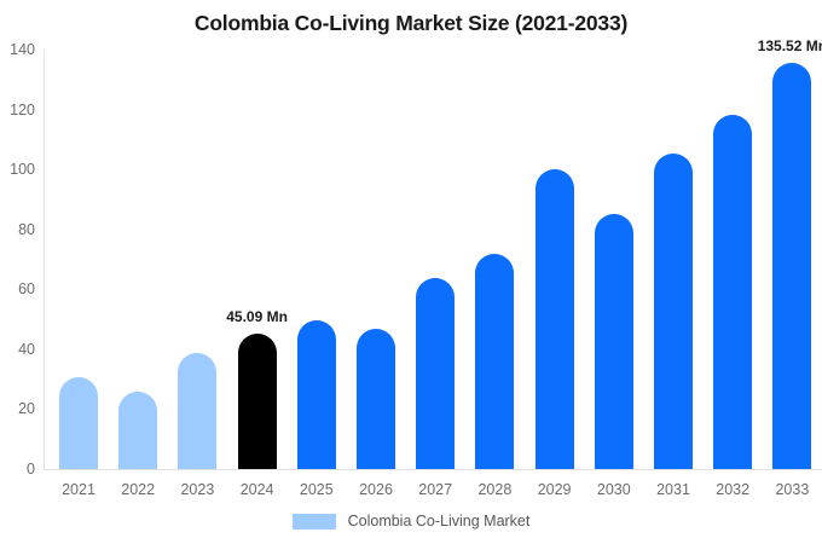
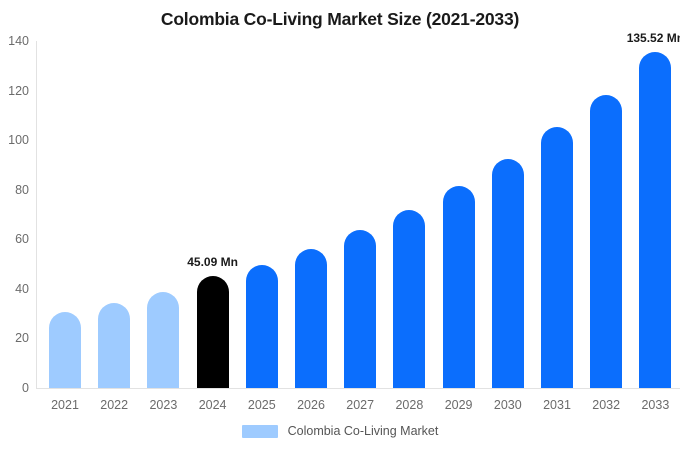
2022: 26 -> 34
2026: 47 -> 56
2029: 100 -> 82
2030: 85 -> 92
